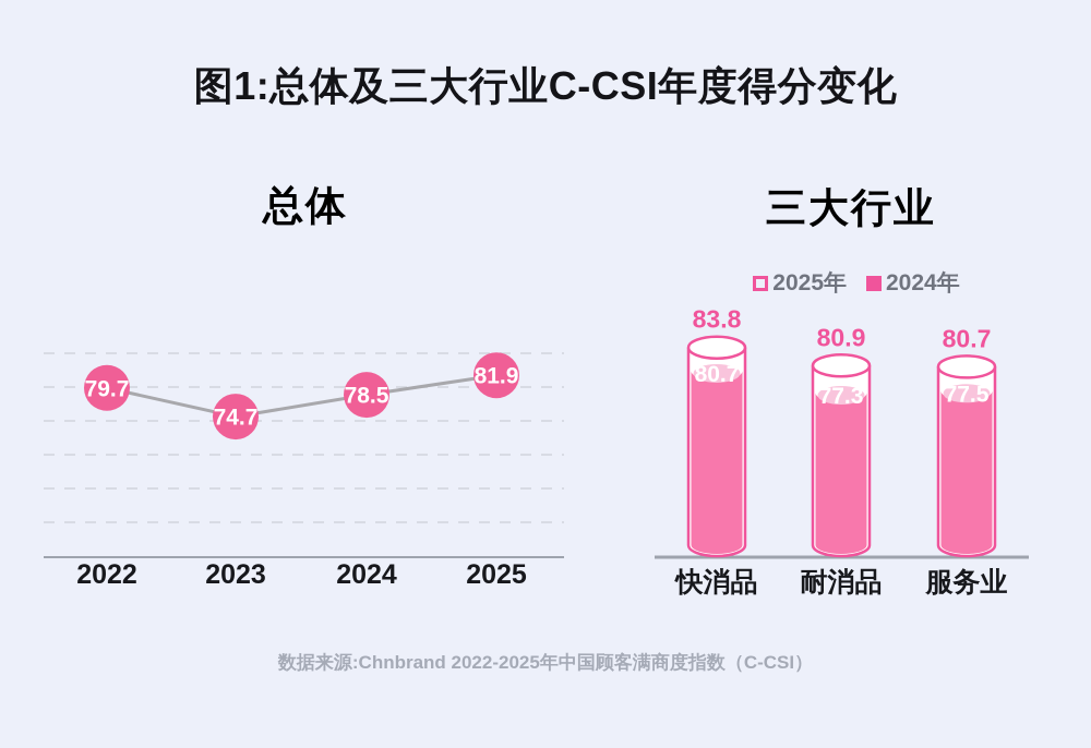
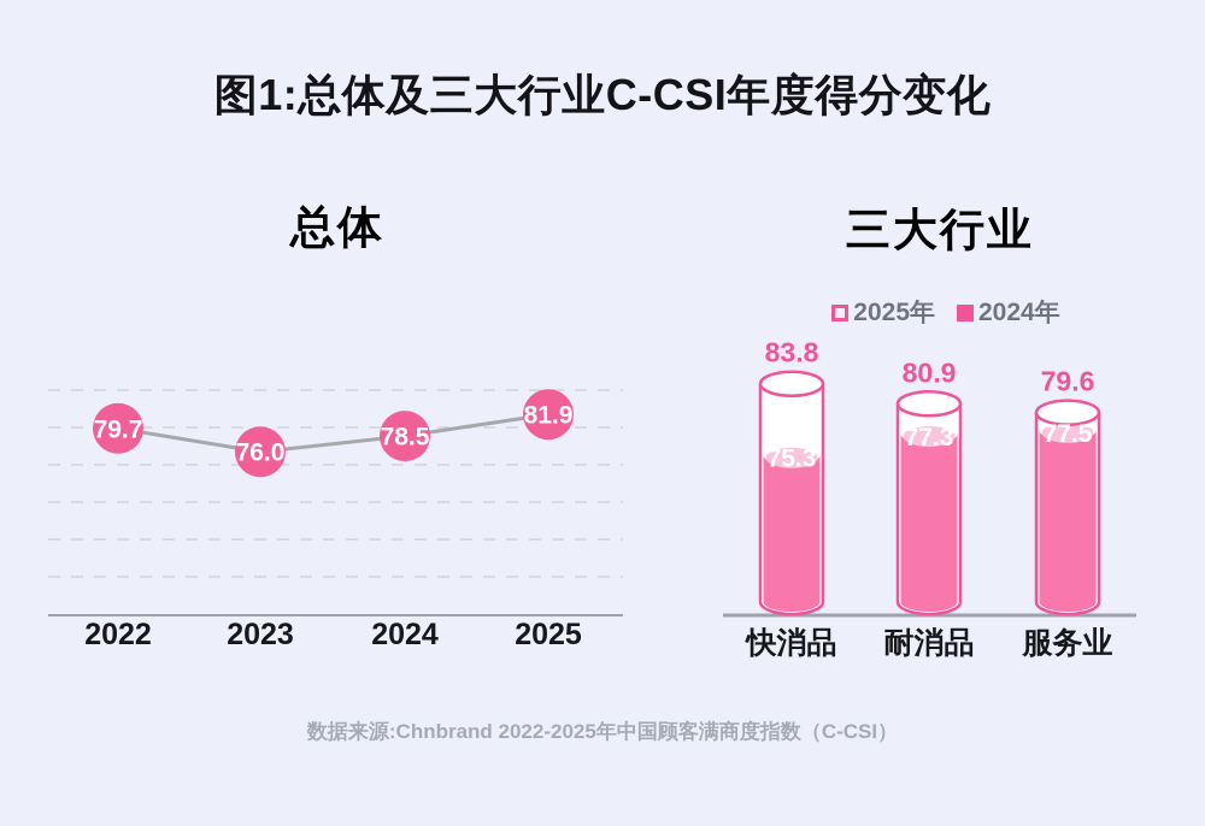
总体/2023: 74.7 -> 76.0
三大行业/2024年/快消品: 80.7 -> 75.3
三大行业/2025年/服务业: 80.7 -> 79.6
